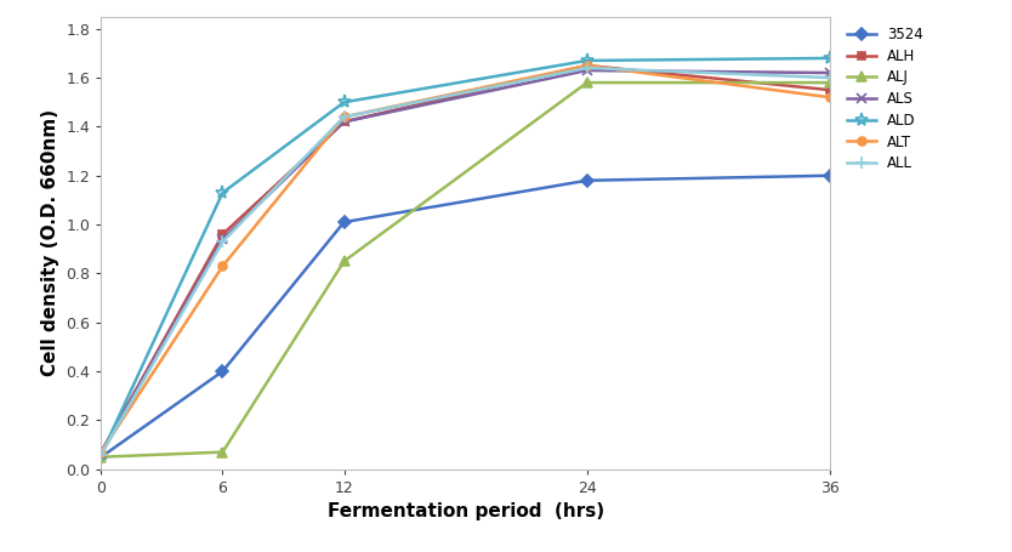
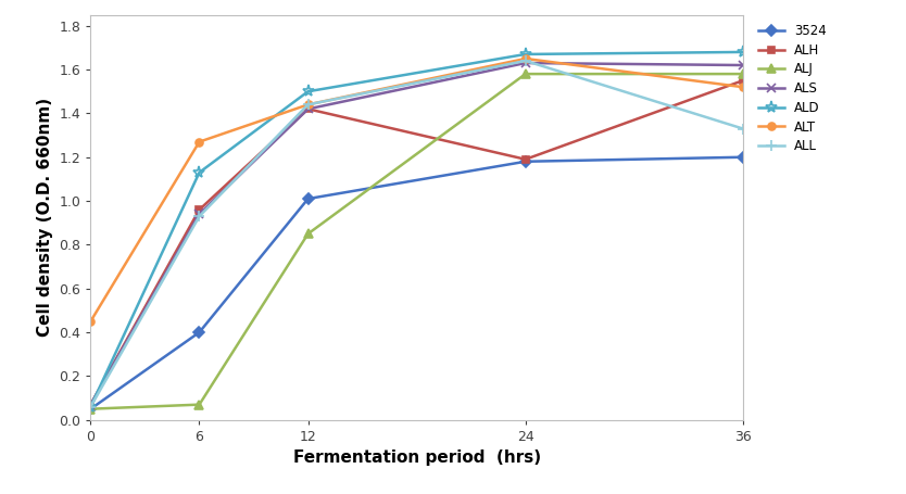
ALT/0: 0.07 -> 0.45
ALT/6: 0.83 -> 1.27
ALH/24: 1.65 -> 1.19
ALL/36: 1.60 -> 1.33
